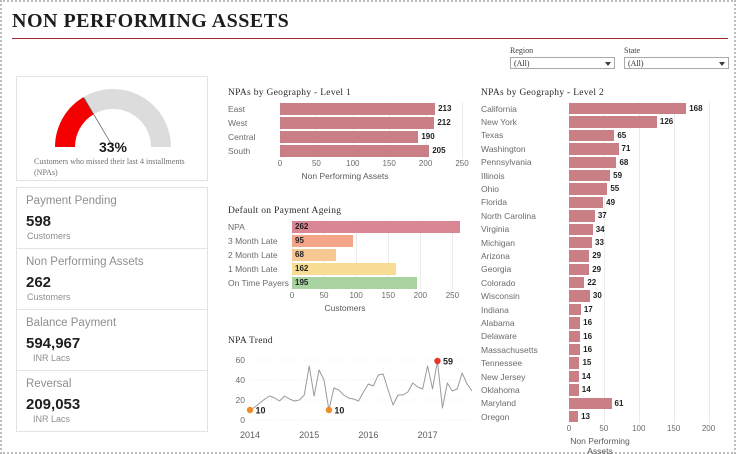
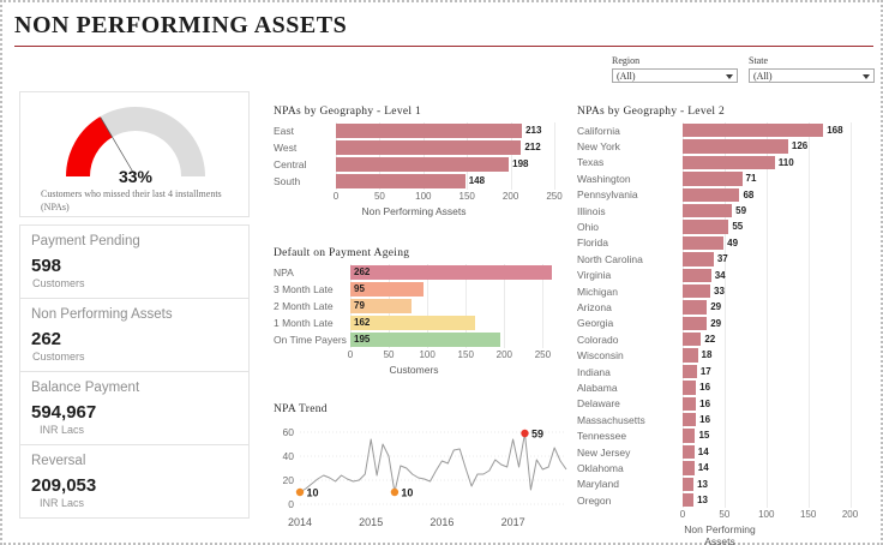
NPAs by Geography - Level 1/Central: 190 -> 198
NPAs by Geography - Level 1/South: 205 -> 148
Default on Payment Ageing/2 Month Late: 68 -> 79
NPAs by Geography - Level 2/Texas: 65 -> 110
NPAs by Geography - Level 2/Wisconsin: 30 -> 18
NPAs by Geography - Level 2/Maryland: 61 -> 13
